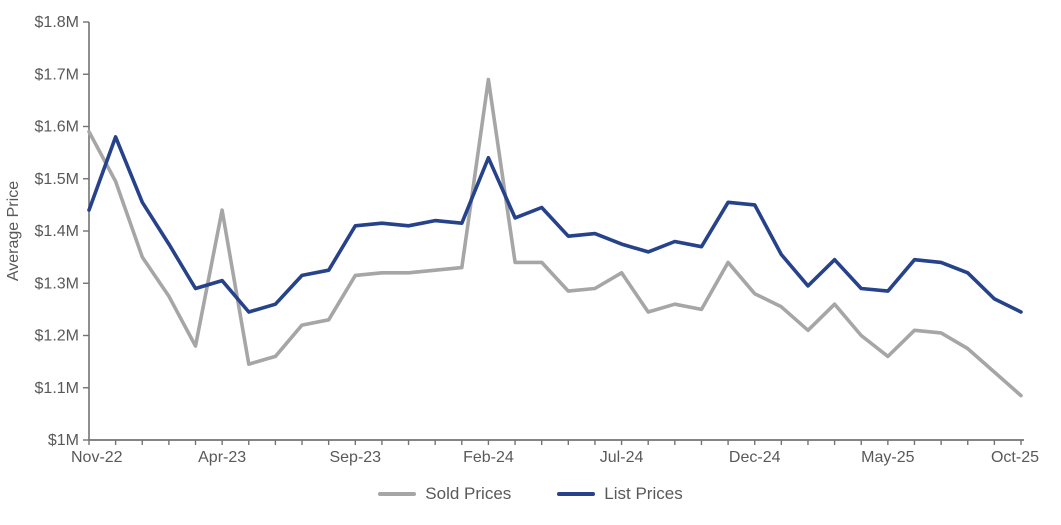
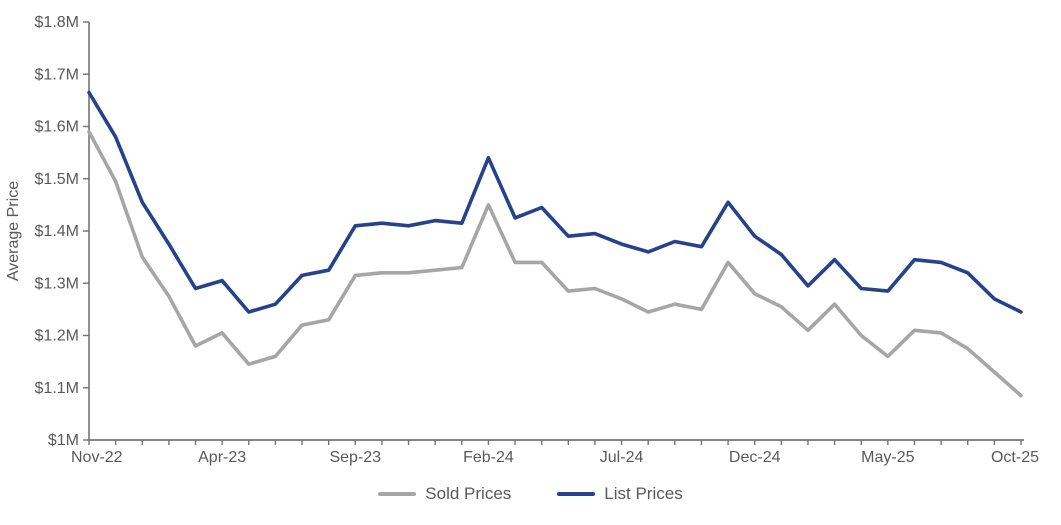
List Prices/Nov-22: $1.44M -> $1.67M
Sold Prices/Apr-23: $1.44M -> $1.21M
Sold Prices/Feb-24: $1.69M -> $1.45M
Sold Prices/Jul-24: $1.32M -> $1.27M
List Prices/Dec-24: $1.45M -> $1.39M
